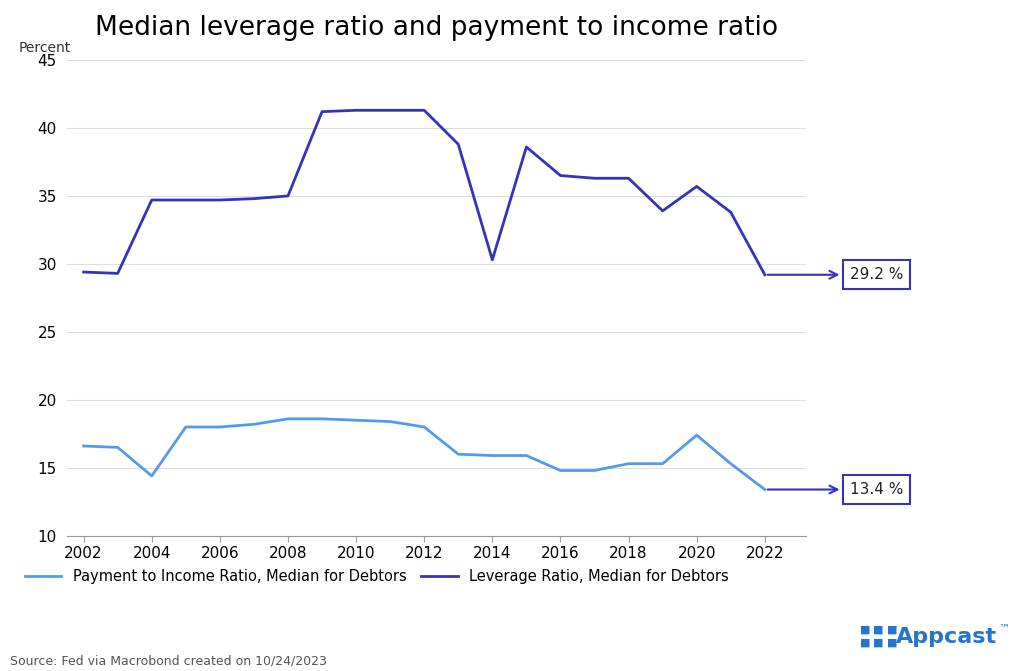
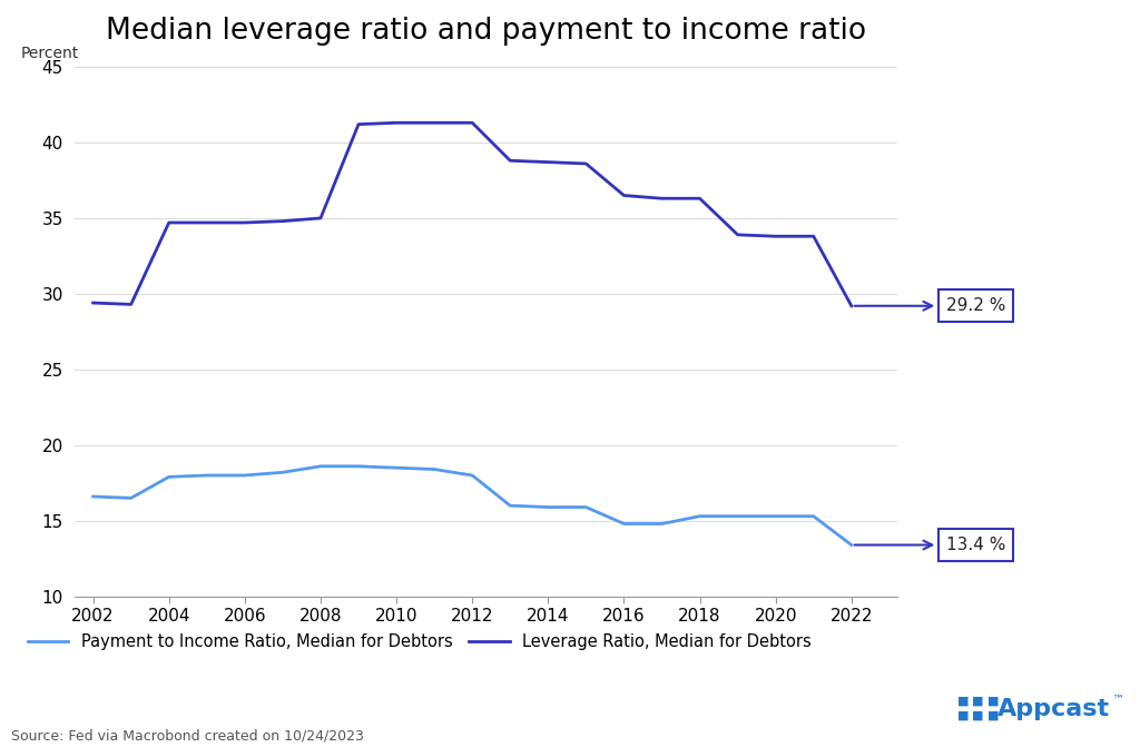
Payment to Income Ratio, Median for Debtors/2004: 14.4 -> 17.9
Leverage Ratio, Median for Debtors/2014: 30.3 -> 38.7
Leverage Ratio, Median for Debtors/2020: 35.7 -> 33.8
Payment to Income Ratio, Median for Debtors/2020: 17.4 -> 15.3
